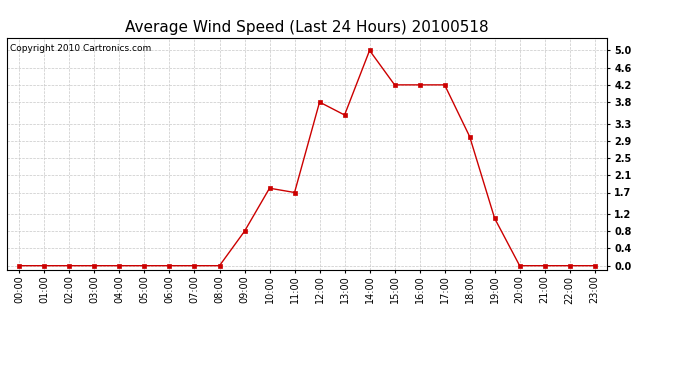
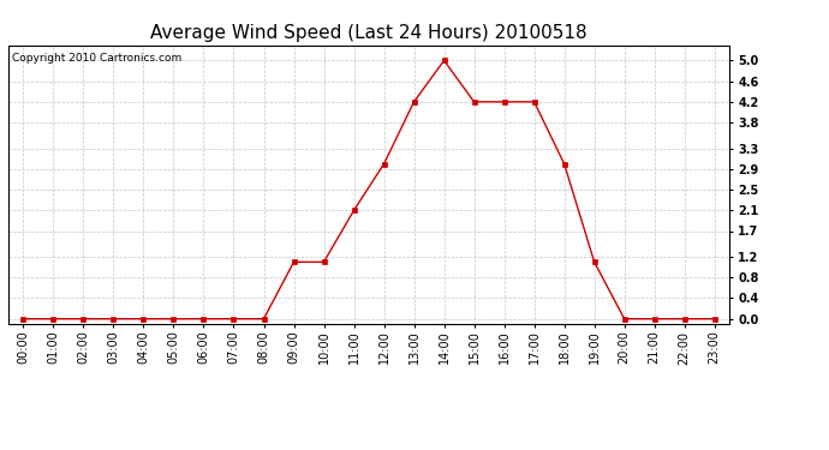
09:00: 0.8 -> 1.1
10:00: 1.8 -> 1.1
11:00: 1.7 -> 2.1
12:00: 3.8 -> 3.0
13:00: 3.5 -> 4.2
